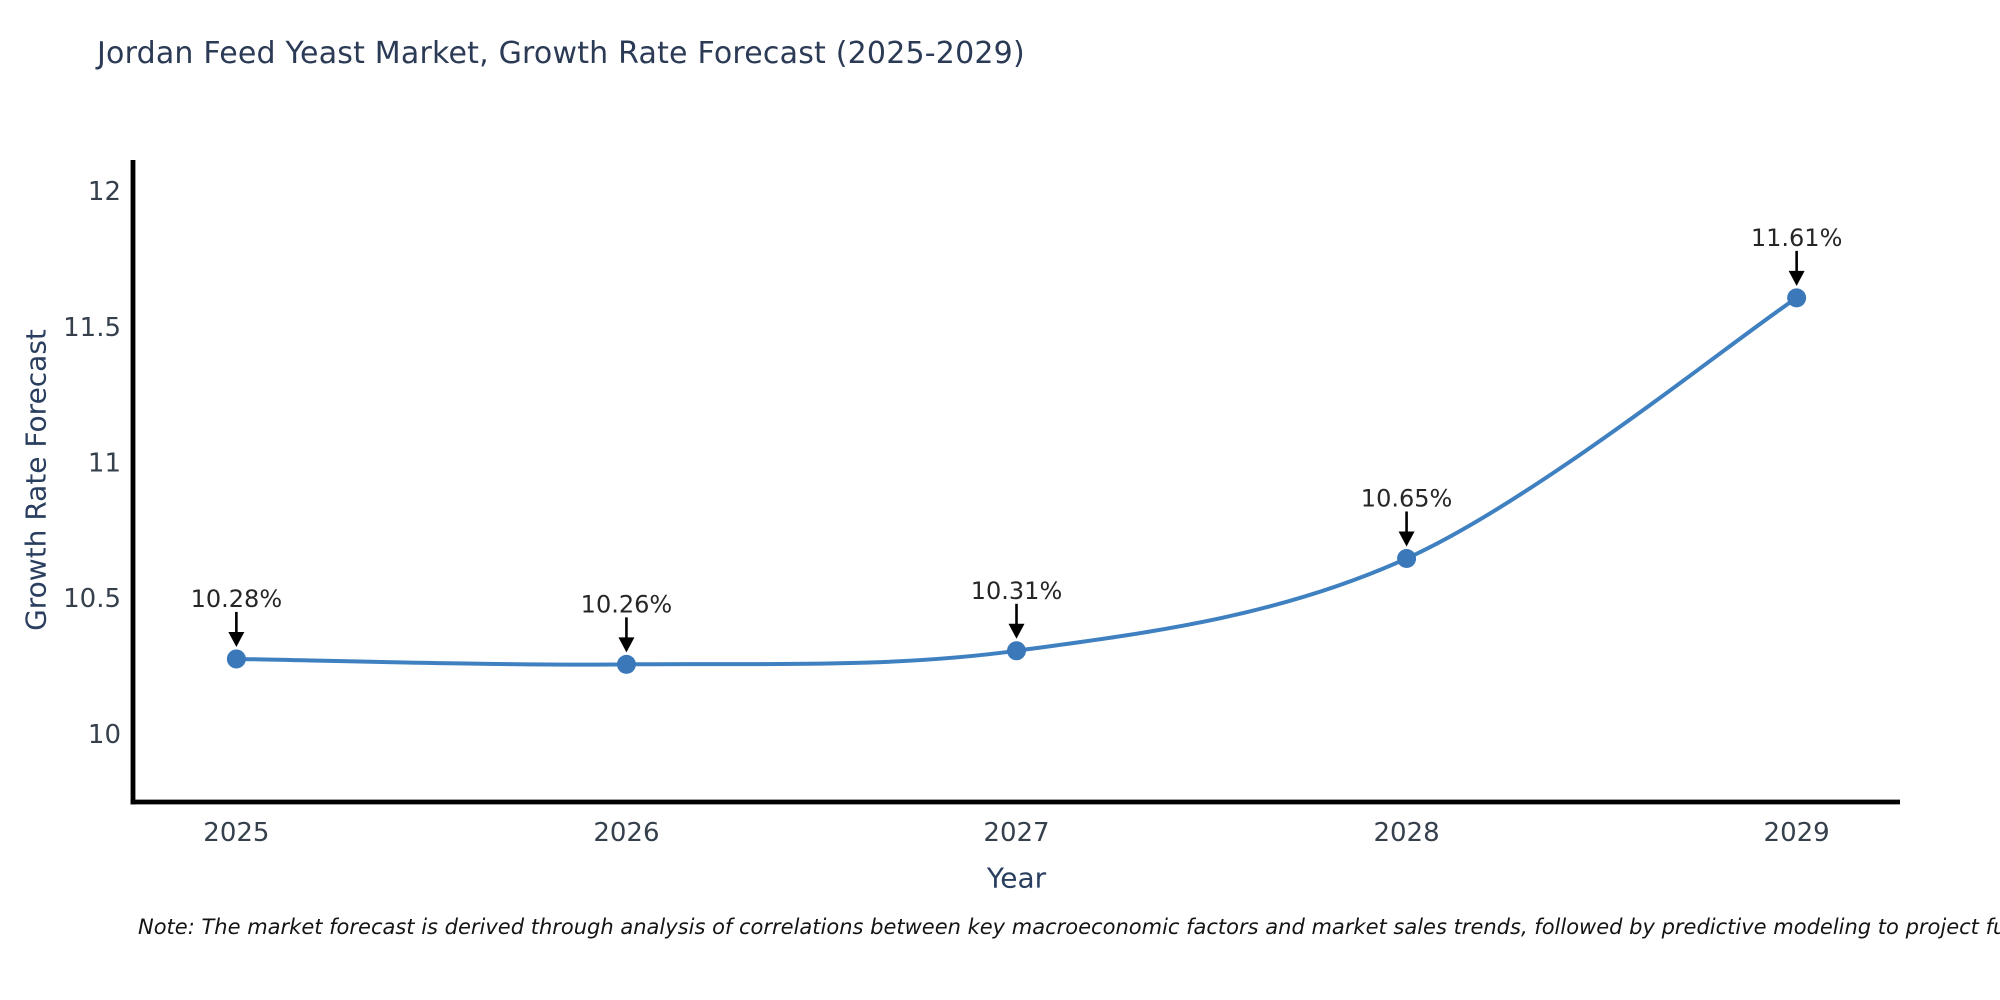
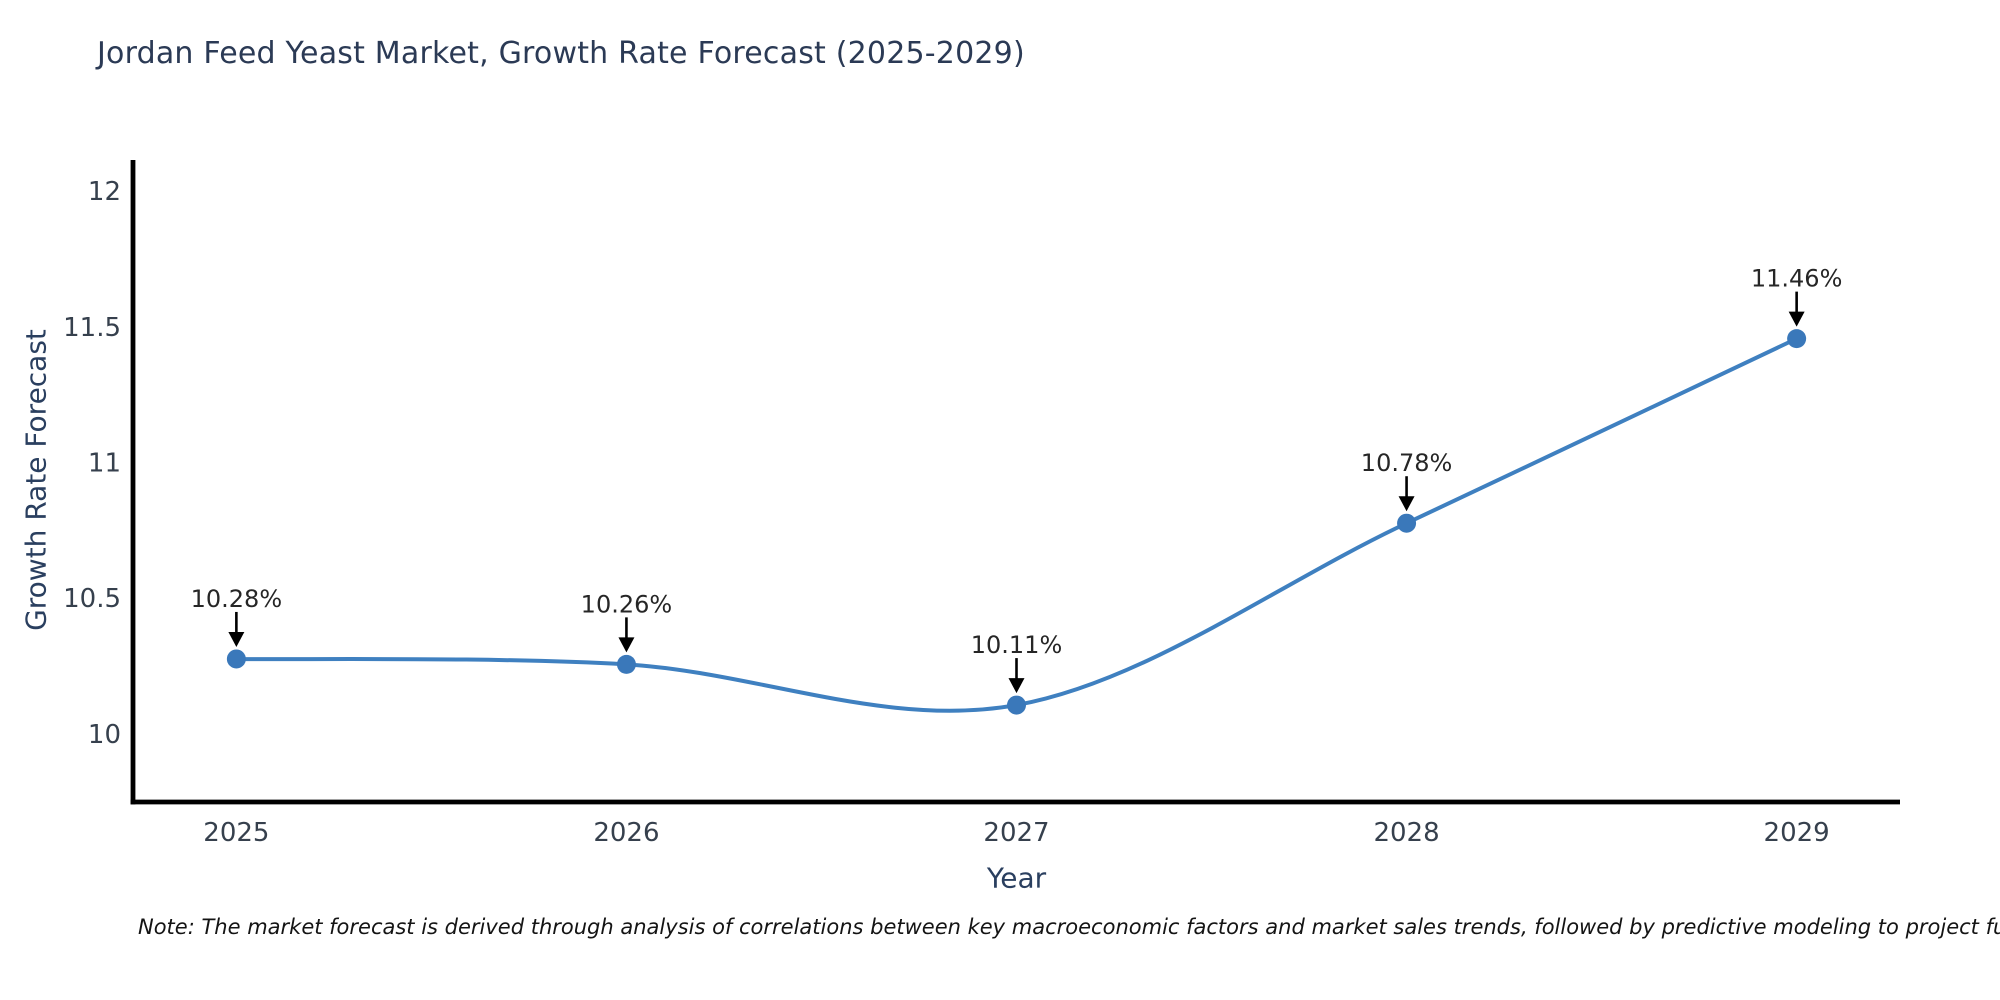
2027: 10.31% -> 10.11%
2028: 10.65% -> 10.78%
2029: 11.61% -> 11.46%
